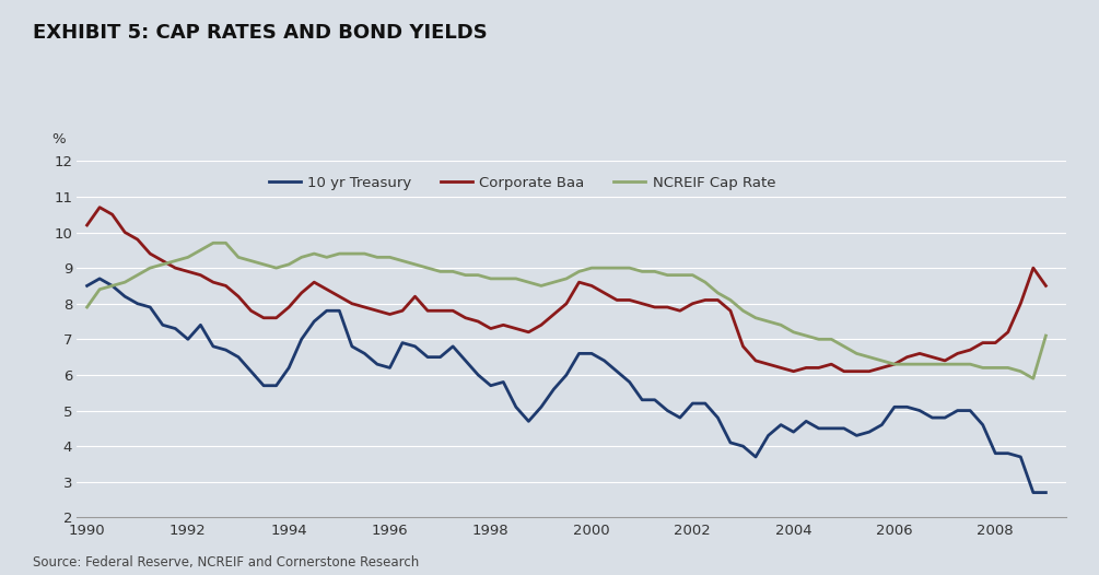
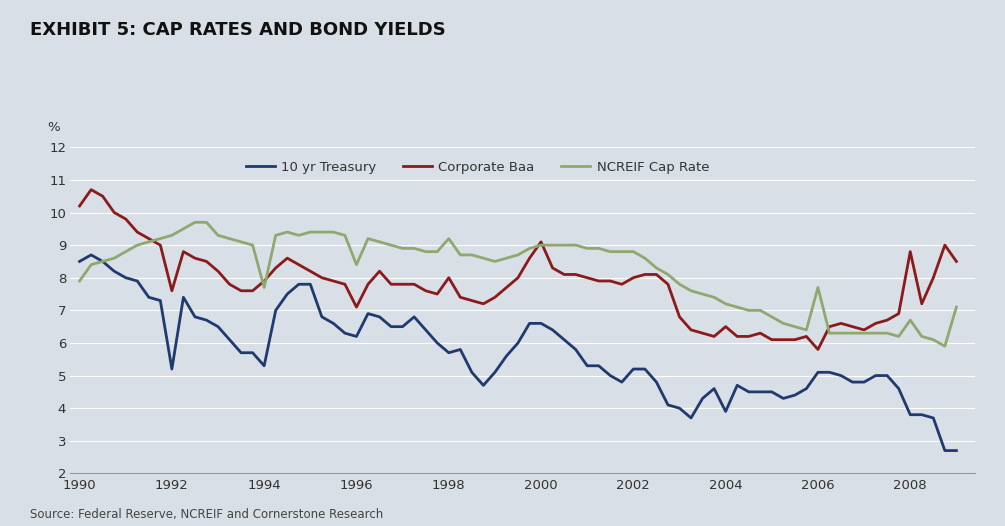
10 yr Treasury/1992: 7.0 -> 5.2
Corporate Baa/1992: 8.9 -> 7.6
10 yr Treasury/1994: 6.2 -> 5.3
NCREIF Cap Rate/1994: 9.1 -> 7.7
Corporate Baa/1996: 7.7 -> 7.1
NCREIF Cap Rate/1996: 9.3 -> 8.4
Corporate Baa/1998: 7.3 -> 8.0
NCREIF Cap Rate/1998: 8.7 -> 9.2
Corporate Baa/2000: 8.5 -> 9.1
10 yr Treasury/2004: 4.4 -> 3.9
Corporate Baa/2004: 6.1 -> 6.5
Corporate Baa/2006: 6.3 -> 5.8
NCREIF Cap Rate/2006: 6.3 -> 7.7
Corporate Baa/2008: 6.9 -> 8.8
NCREIF Cap Rate/2008: 6.2 -> 6.7
